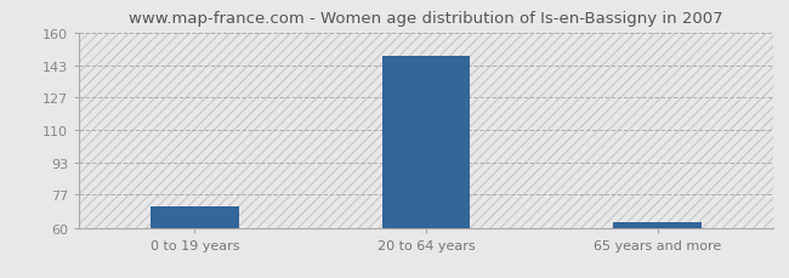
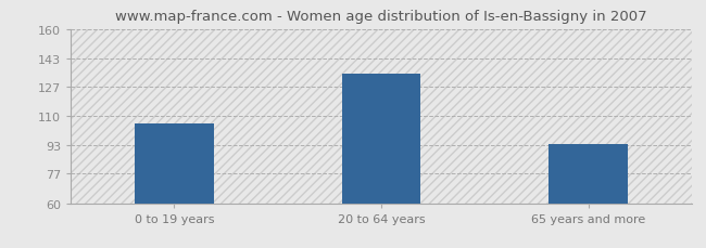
0 to 19 years: 71 -> 106
20 to 64 years: 148 -> 134
65 years and more: 63 -> 94
